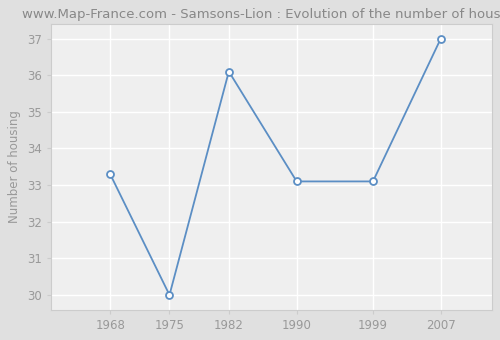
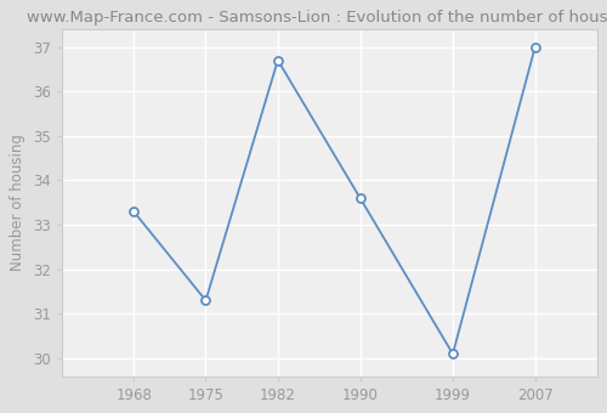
1975: 30.0 -> 31.3
1982: 36.1 -> 36.7
1990: 33.1 -> 33.6
1999: 33.1 -> 30.1
